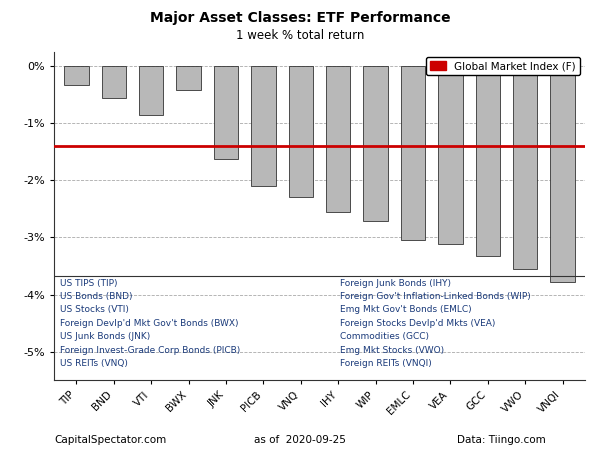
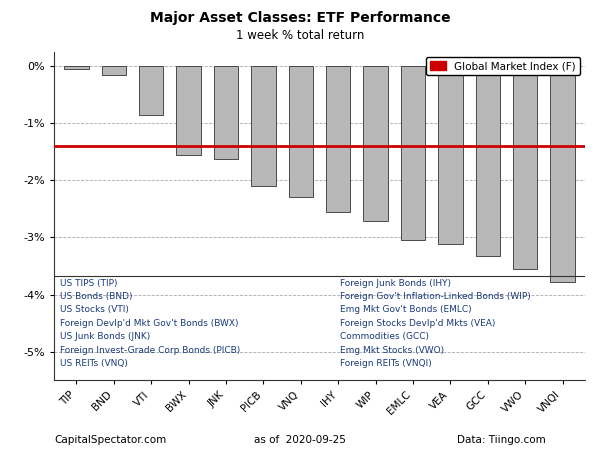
TIP: -0.34% -> -0.05%
BND: -0.56% -> -0.15%
BWX: -0.42% -> -1.55%
